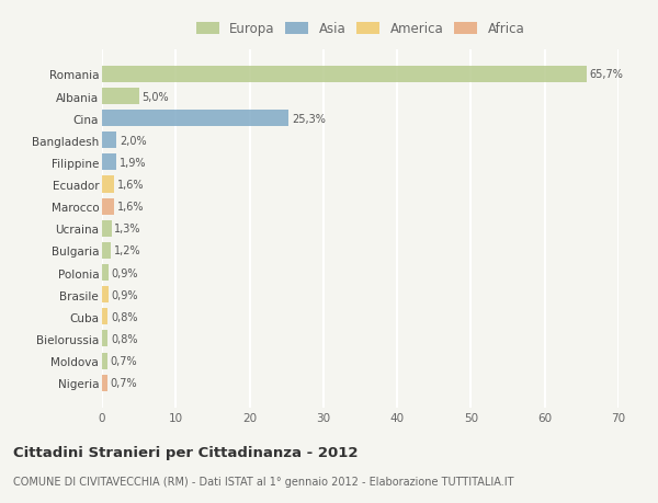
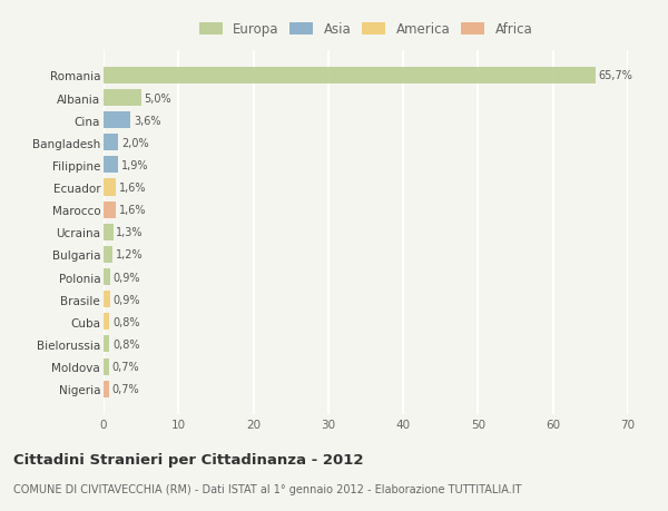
Cina: 25,3% -> 3,6%
